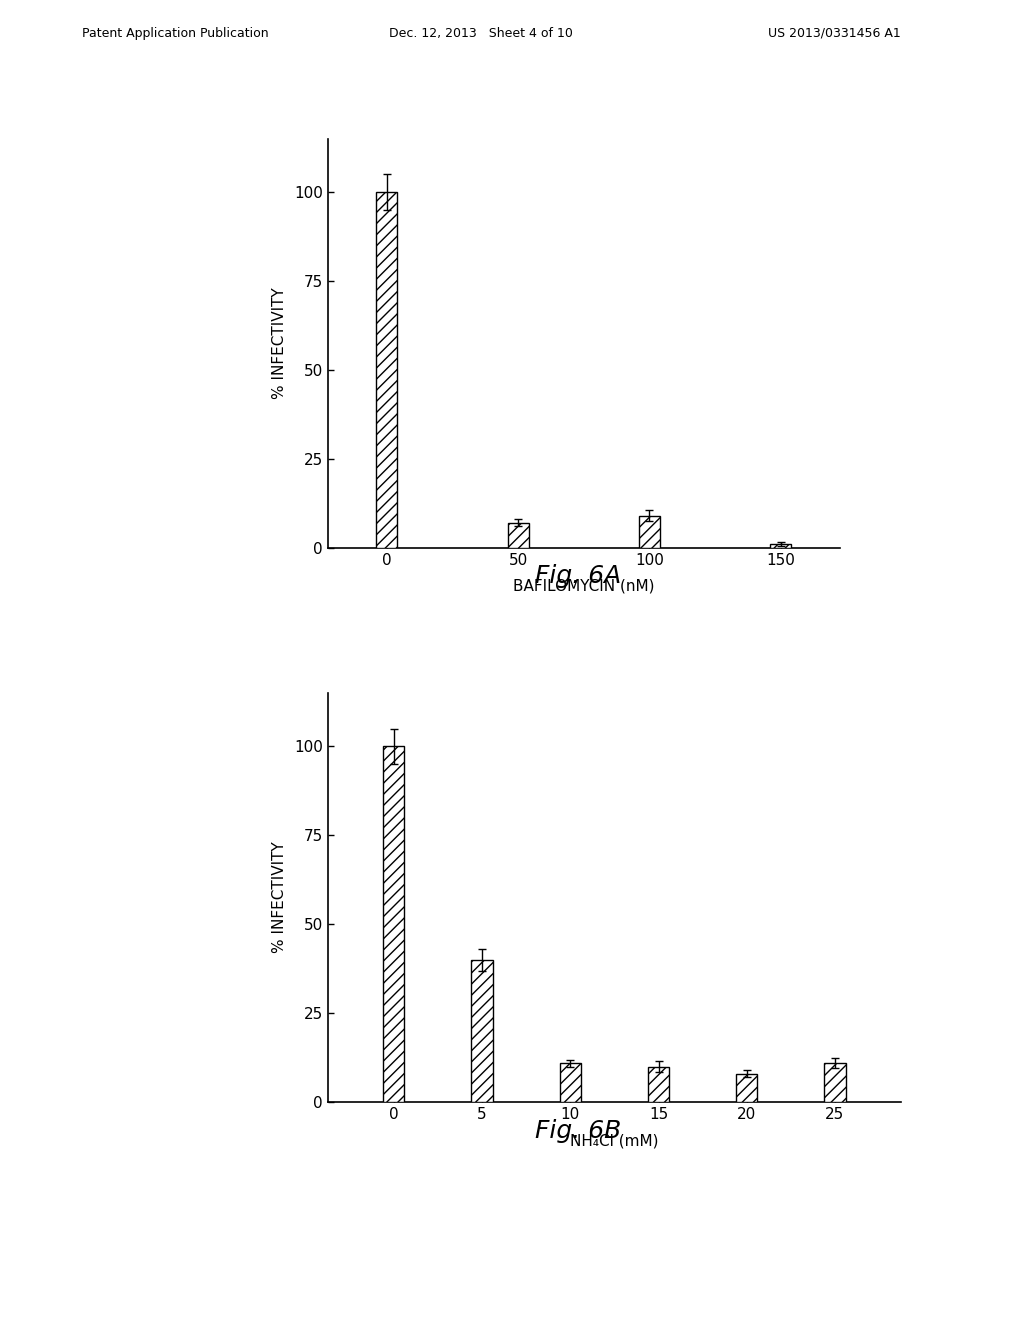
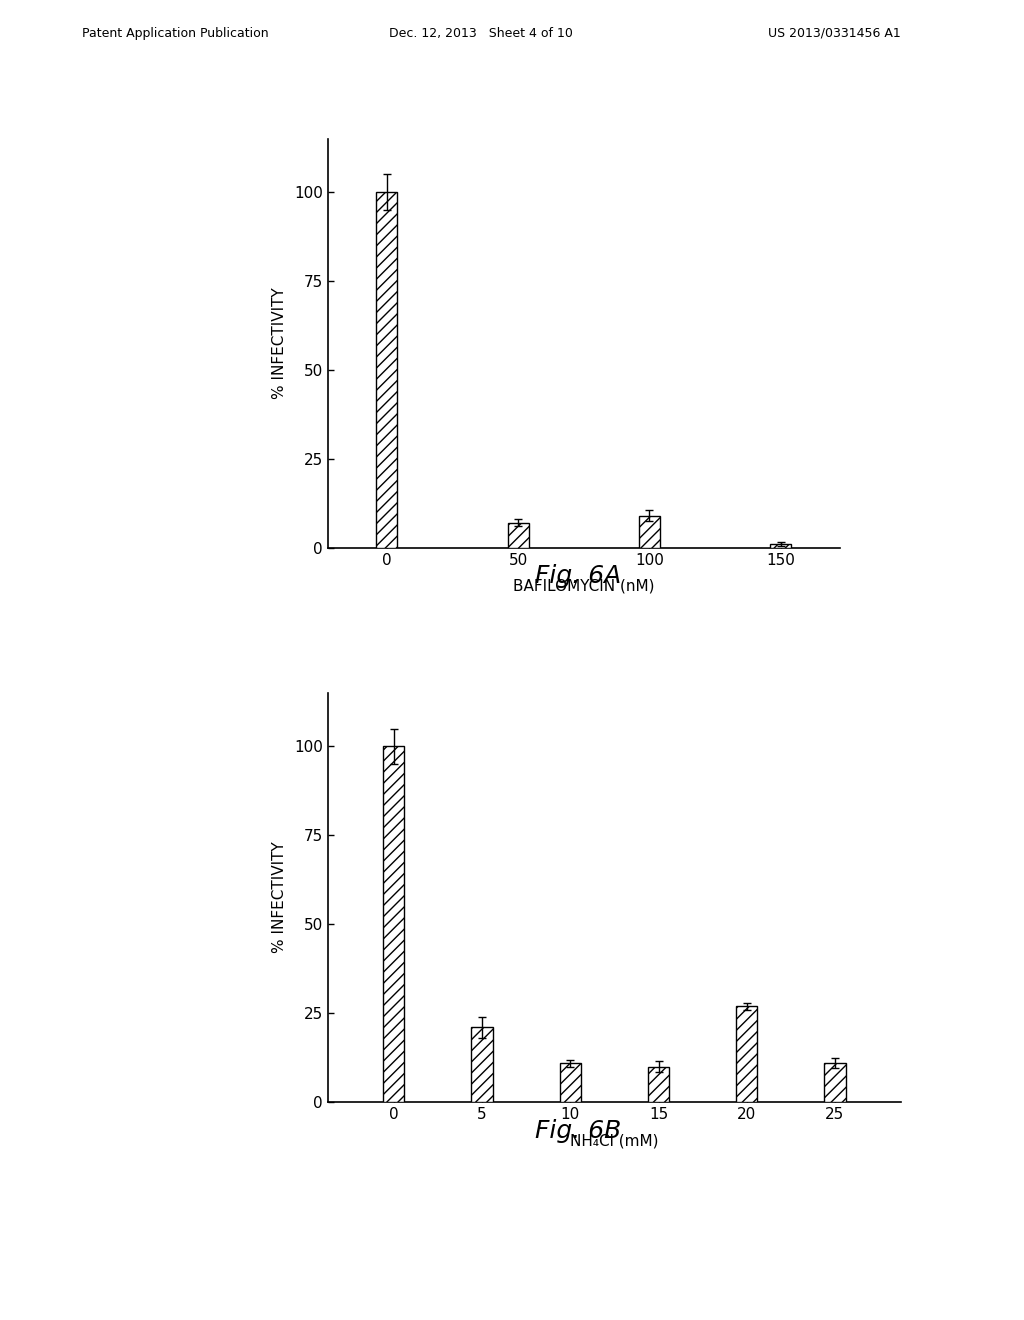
5: 40 -> 21
20: 8 -> 27
